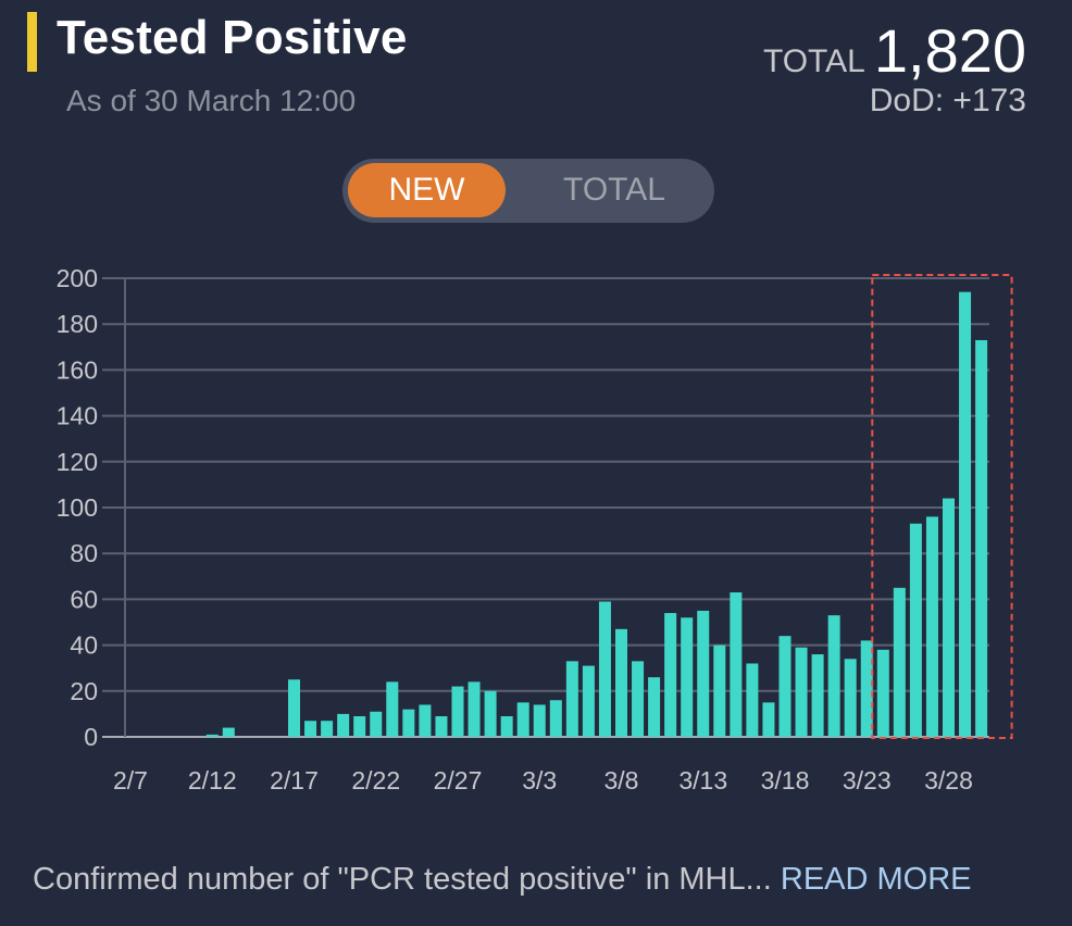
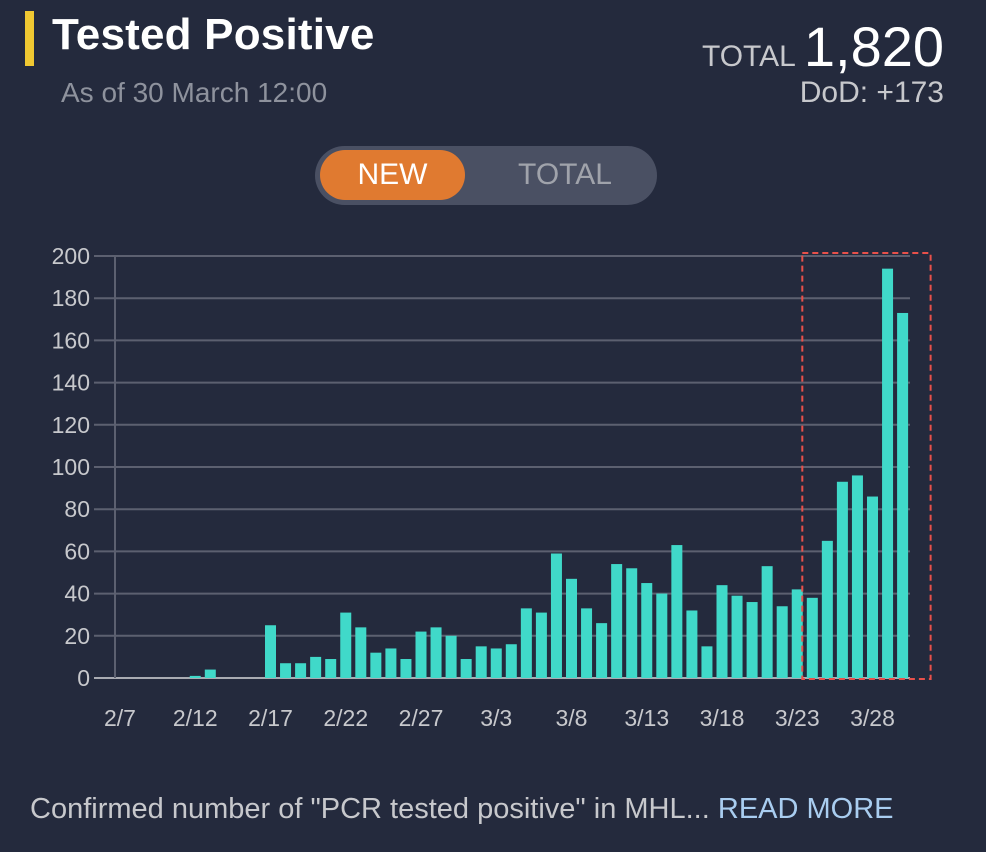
2/22: 11 -> 31
3/13: 55 -> 45
3/28: 104 -> 86
